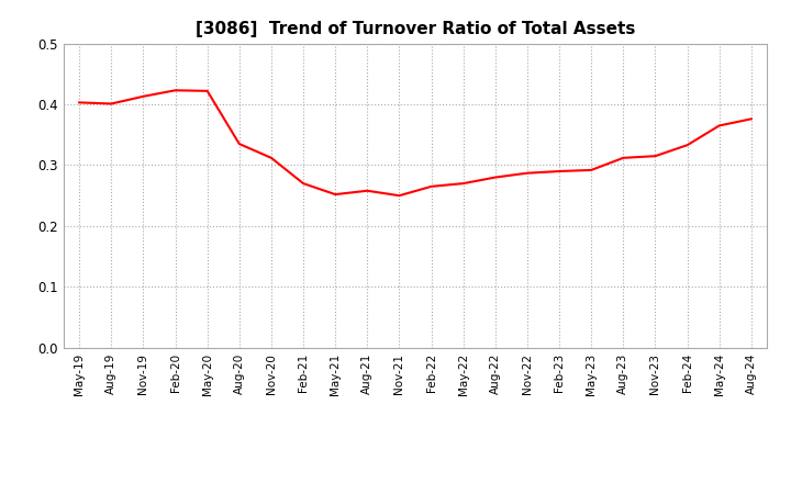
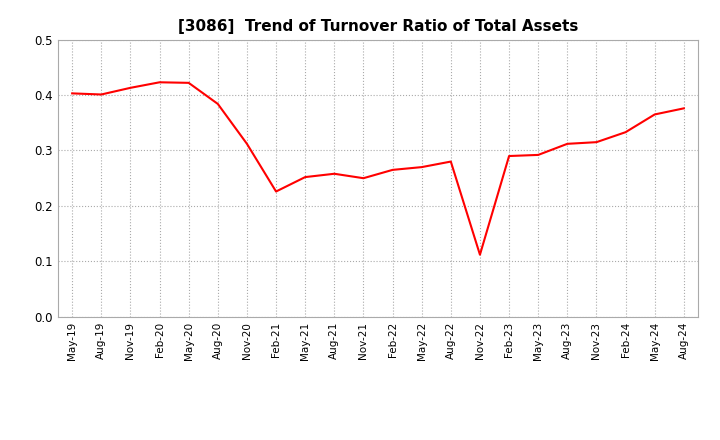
Aug-20: 0.335 -> 0.384
Feb-21: 0.270 -> 0.226
Nov-22: 0.287 -> 0.112
